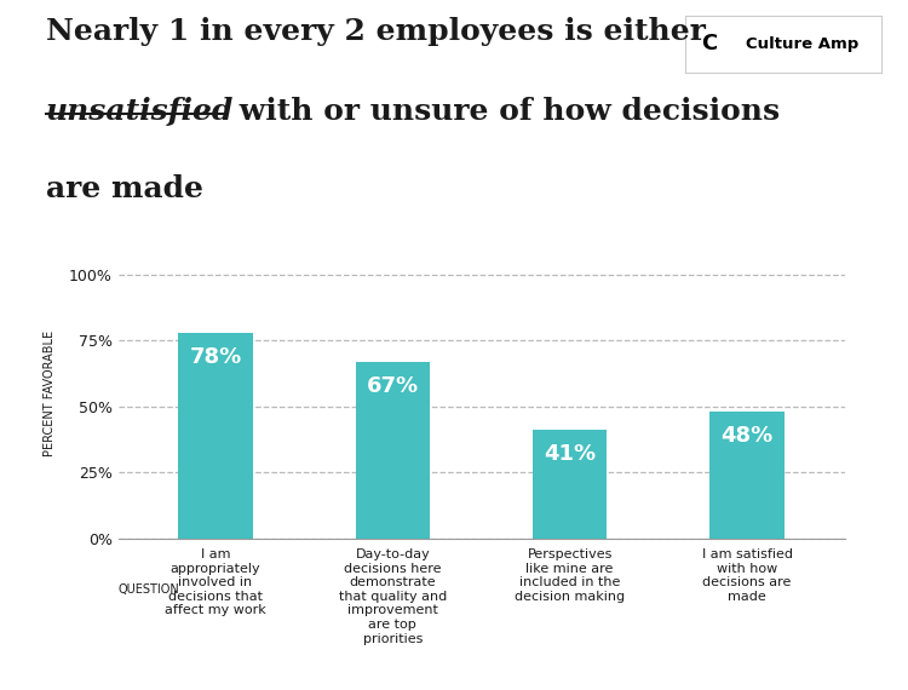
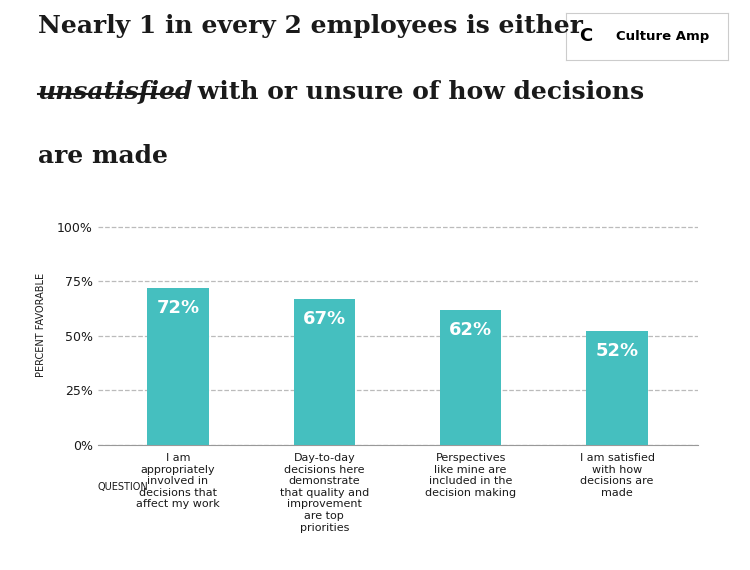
I am appropriately involved in decisions that affect my work: 78% -> 72%
Perspectives like mine are included in the decision making: 41% -> 62%
I am satisfied with how decisions are made: 48% -> 52%
